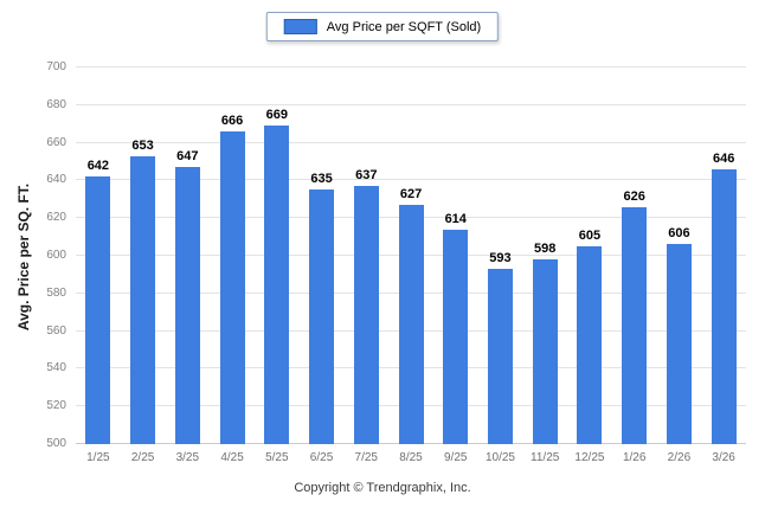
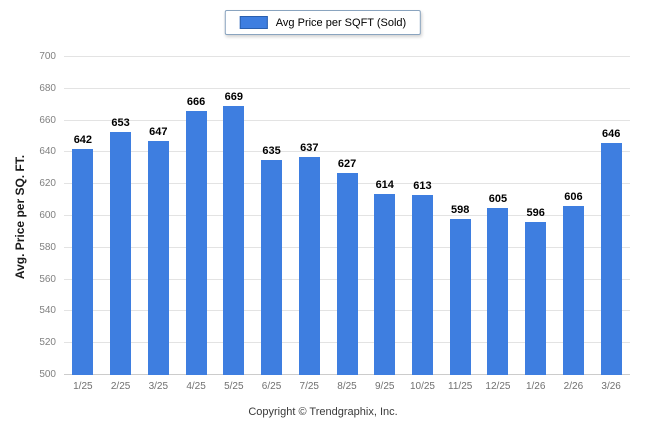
10/25: 593 -> 613
1/26: 626 -> 596
